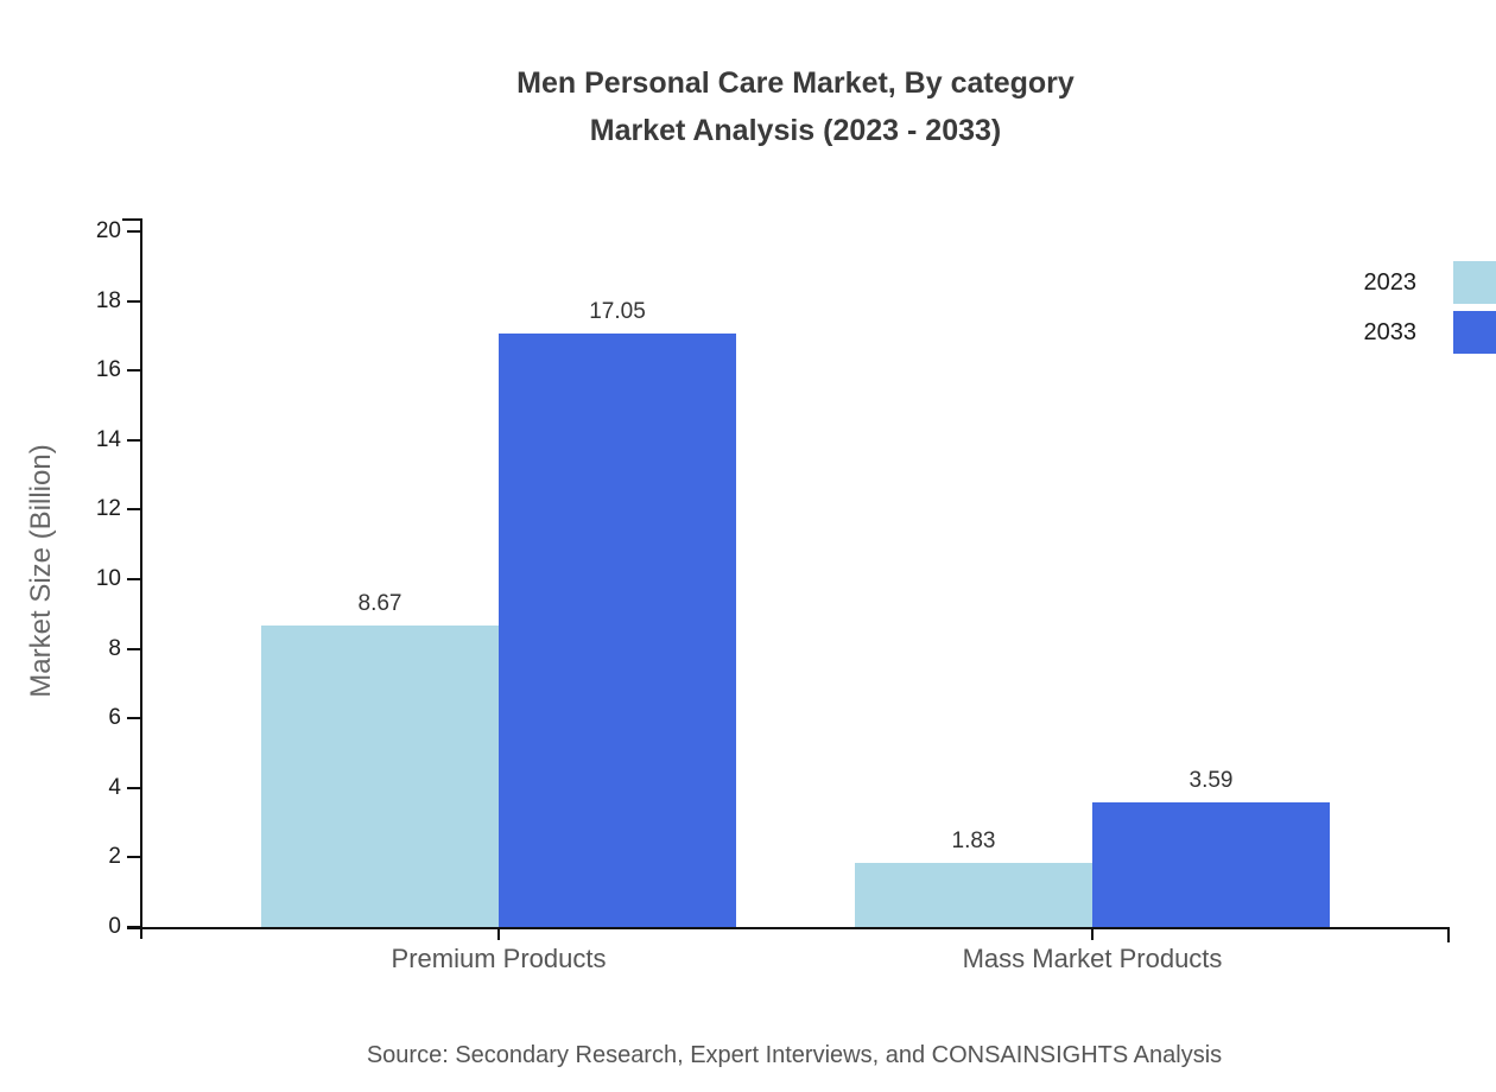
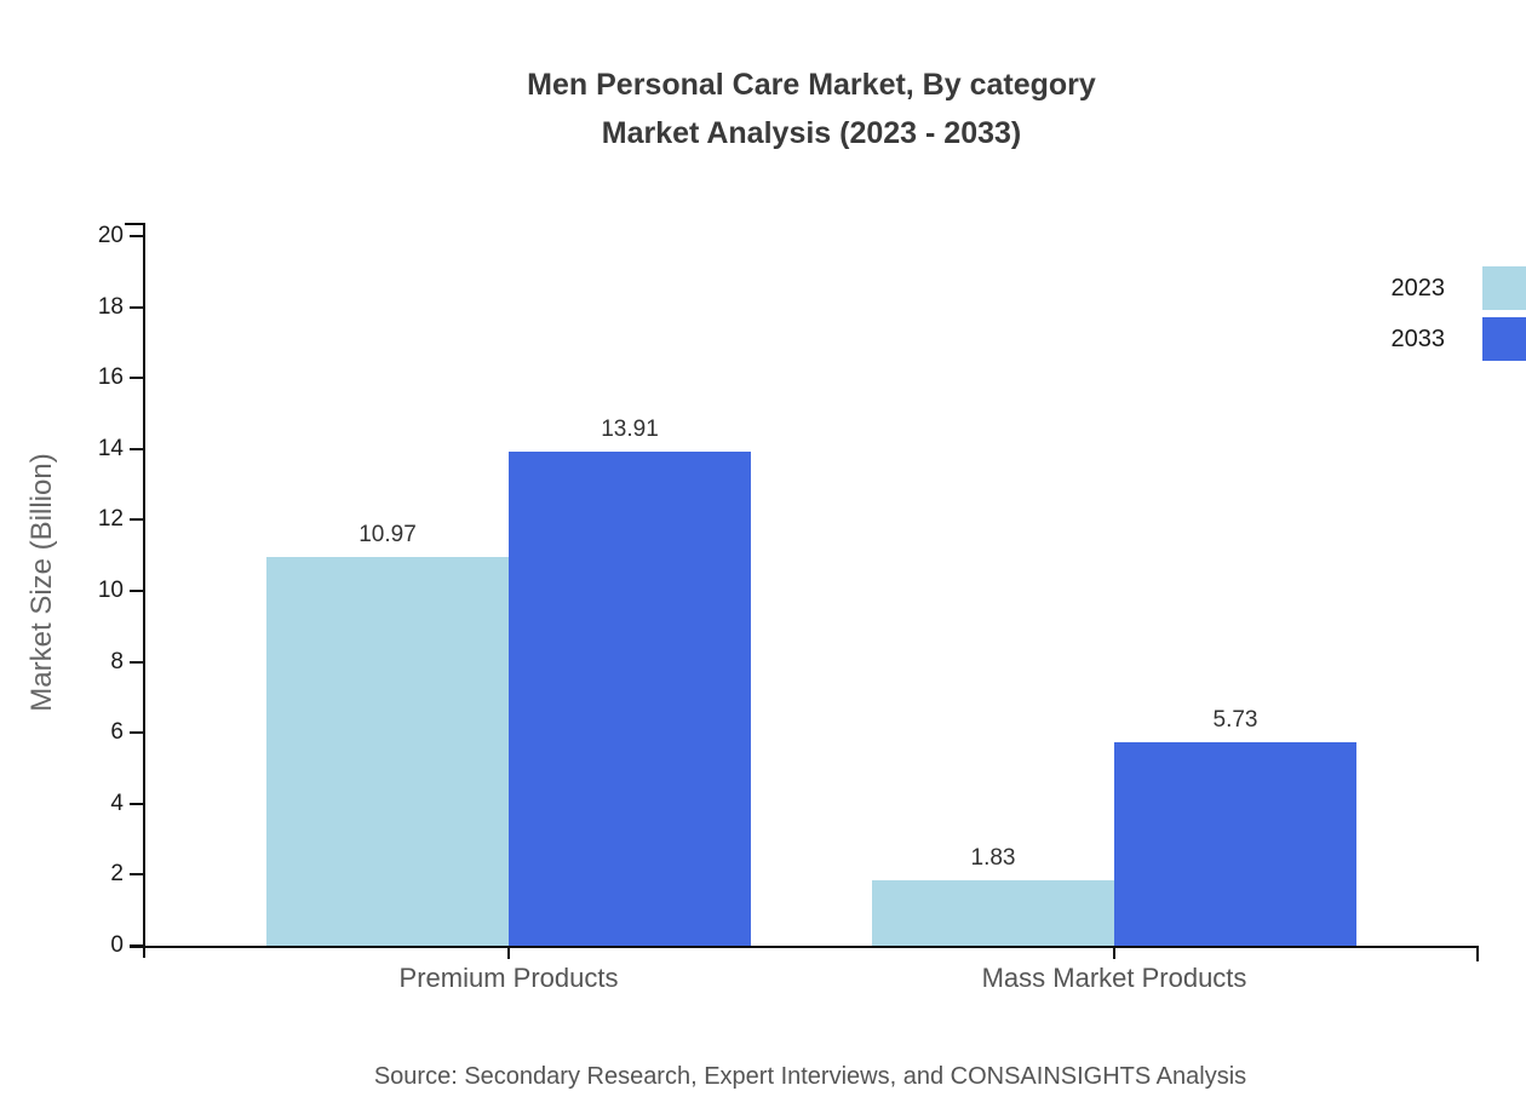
2023/Premium Products: 8.67 -> 10.97
2033/Premium Products: 17.05 -> 13.91
2033/Mass Market Products: 3.59 -> 5.73
